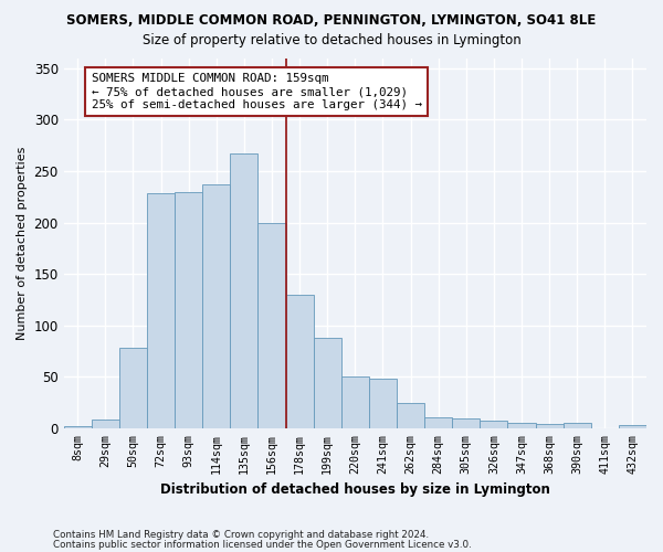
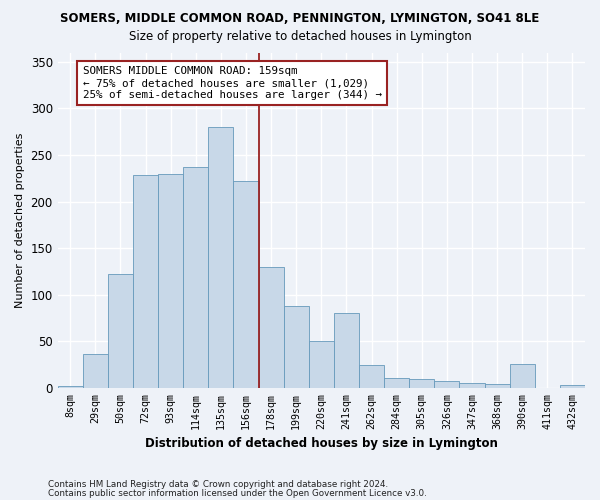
29sqm: 8 -> 36
50sqm: 78 -> 122
135sqm: 267 -> 280
156sqm: 200 -> 222
241sqm: 48 -> 80
390sqm: 5 -> 26
